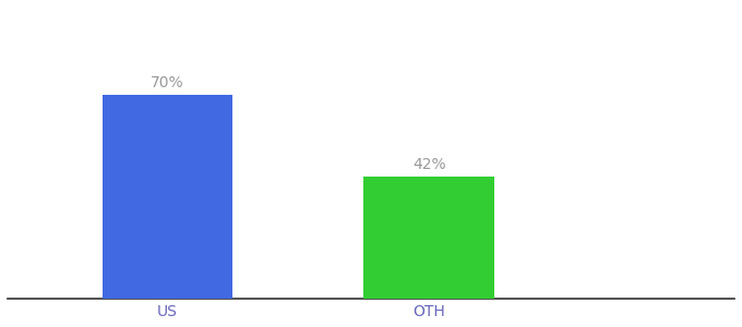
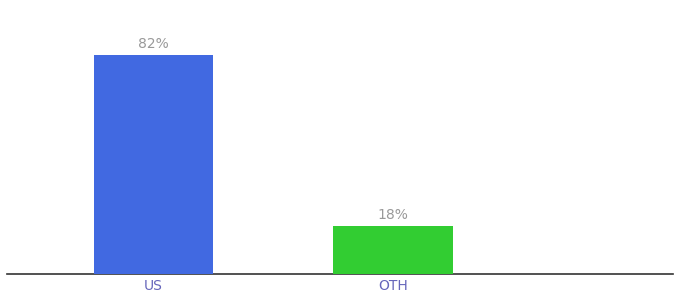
US: 70% -> 82%
OTH: 42% -> 18%
